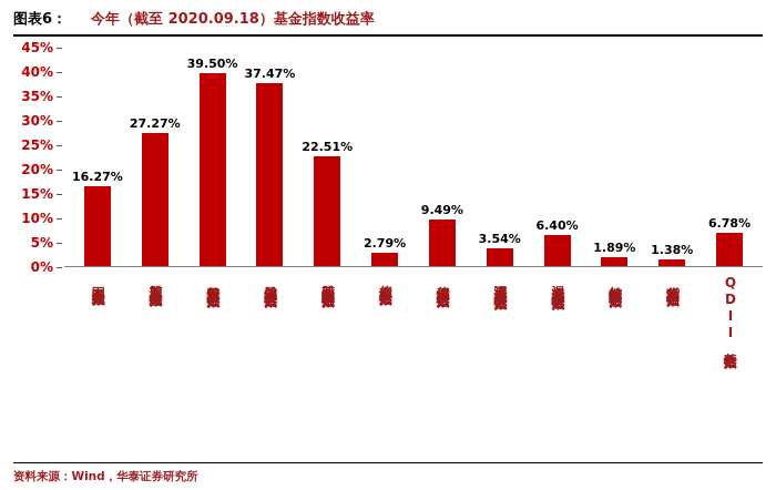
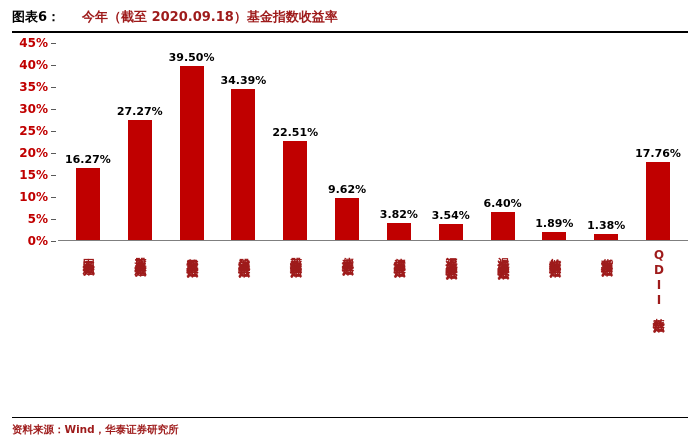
偏股混合型基金指数: 37.47% -> 34.39%
债券型基金指数: 2.79% -> 9.62%
偏债混合型基金指数: 9.49% -> 3.82%
QDII基金指数: 6.78% -> 17.76%
